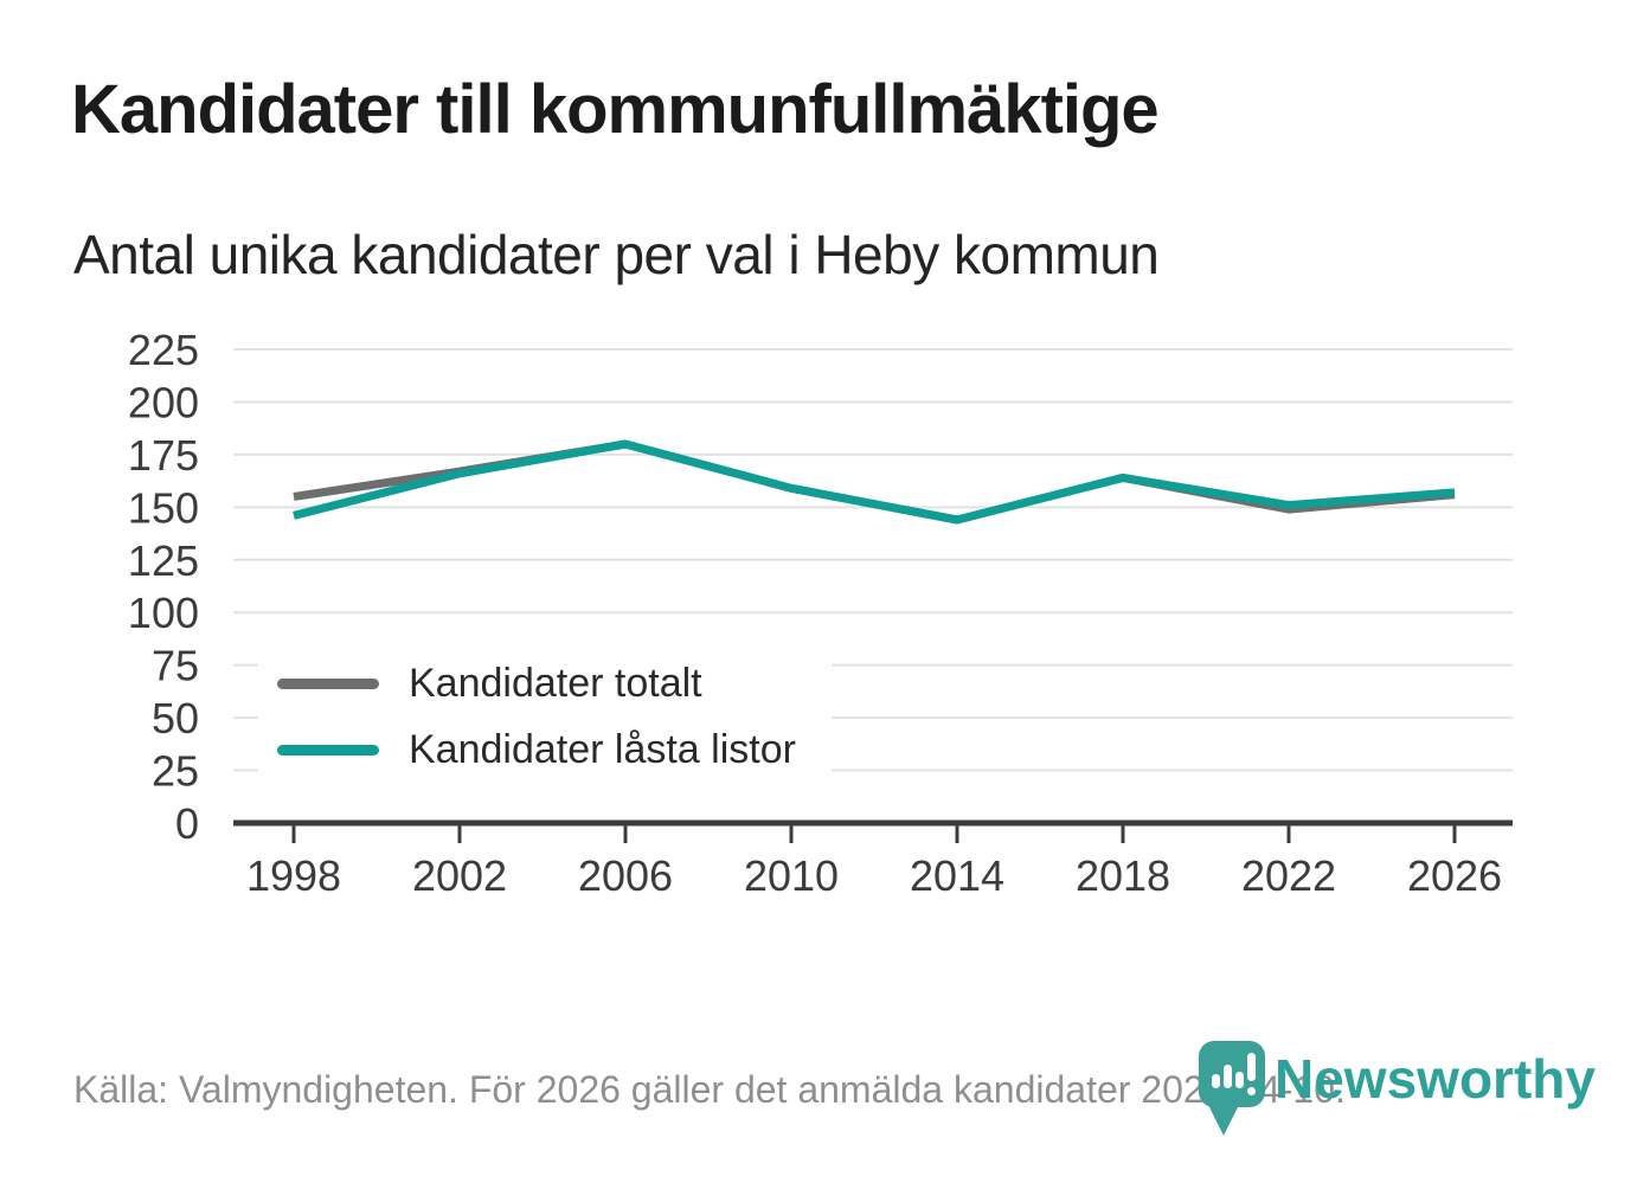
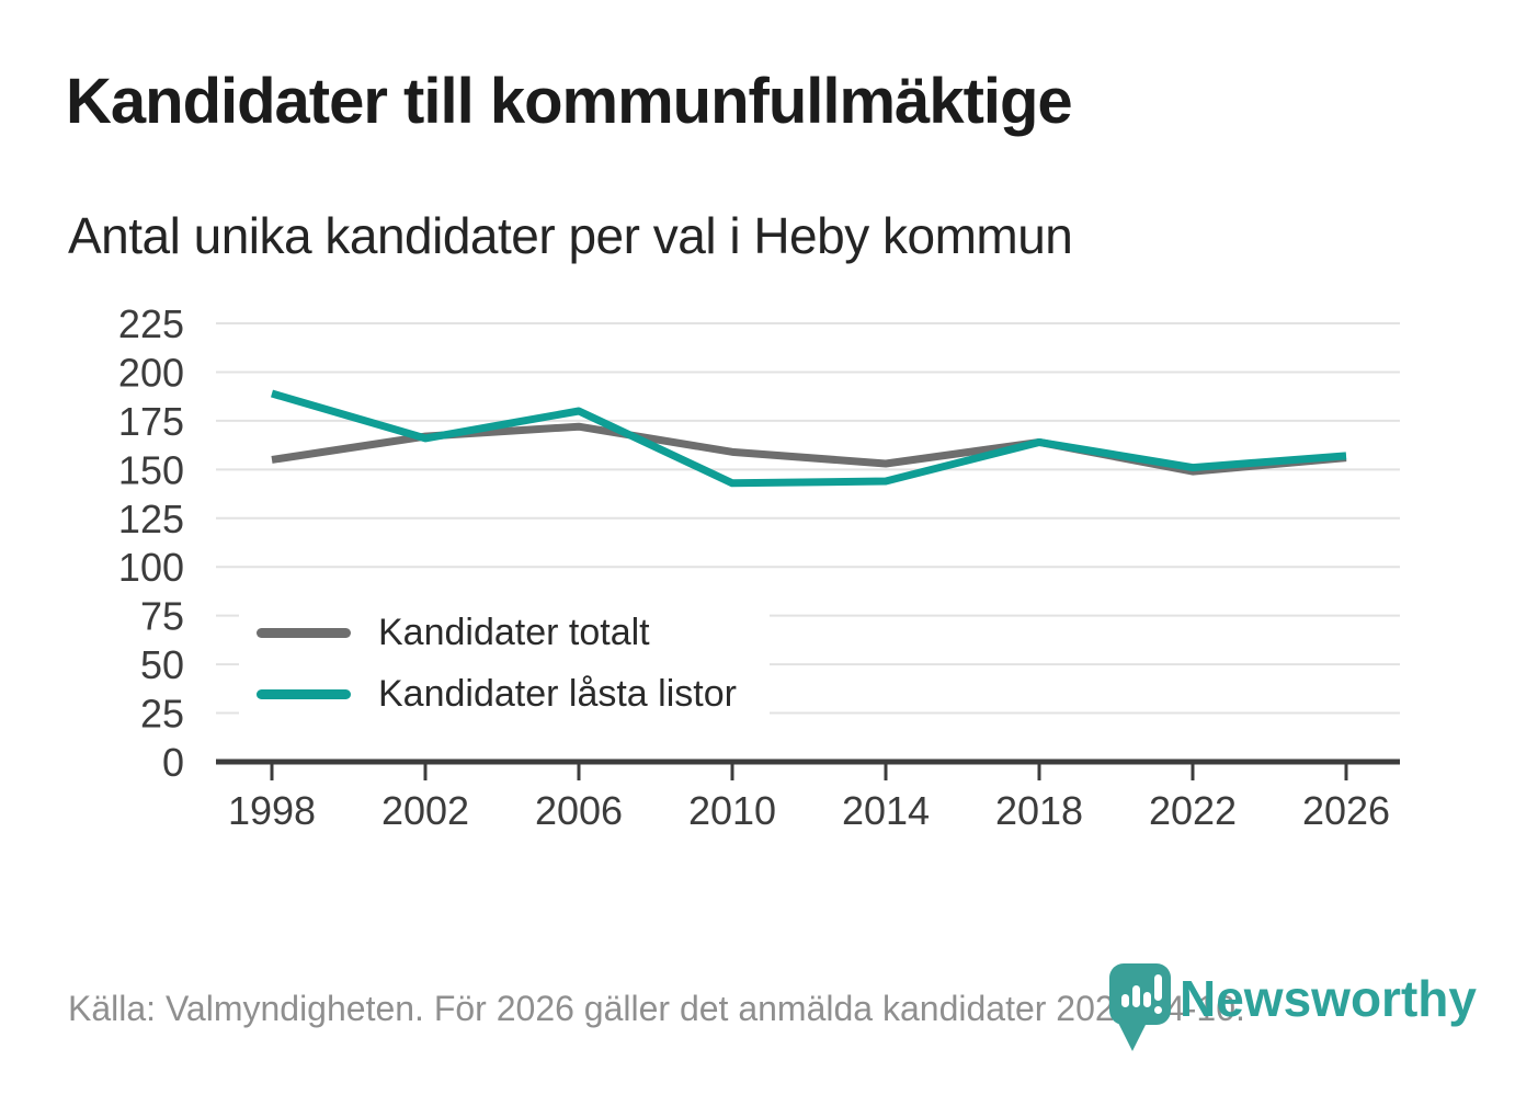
Kandidater låsta listor/1998: 146 -> 189
Kandidater totalt/2006: 180 -> 172
Kandidater låsta listor/2010: 159 -> 143
Kandidater totalt/2014: 144 -> 153
